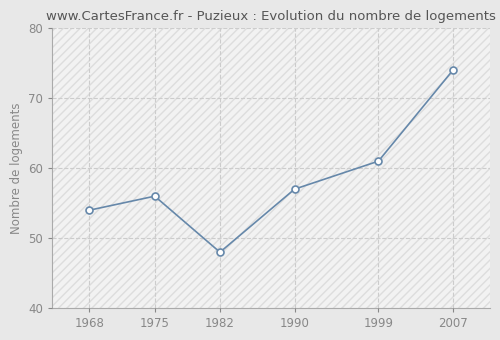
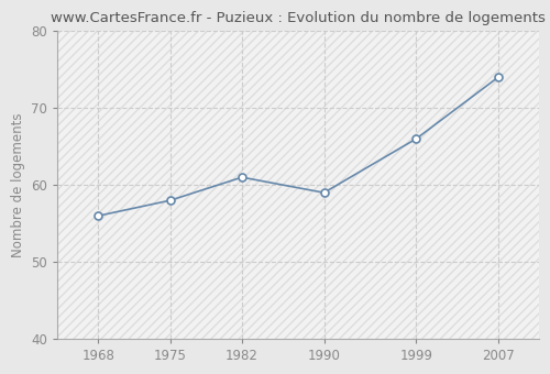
1968: 54 -> 56
1975: 56 -> 58
1982: 48 -> 61
1990: 57 -> 59
1999: 61 -> 66
